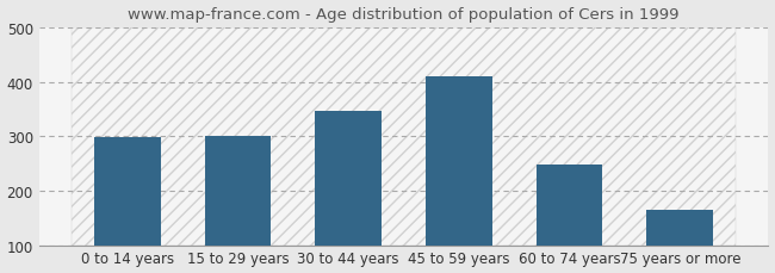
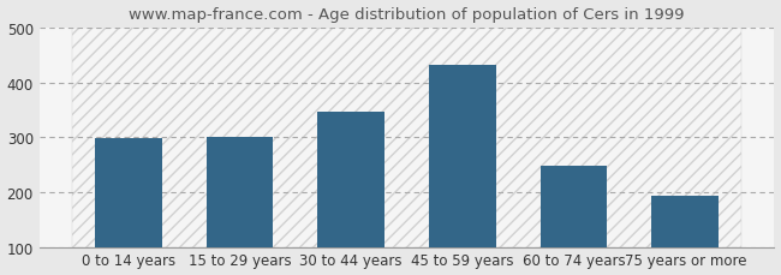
45 to 59 years: 410 -> 431
75 years or more: 165 -> 193
